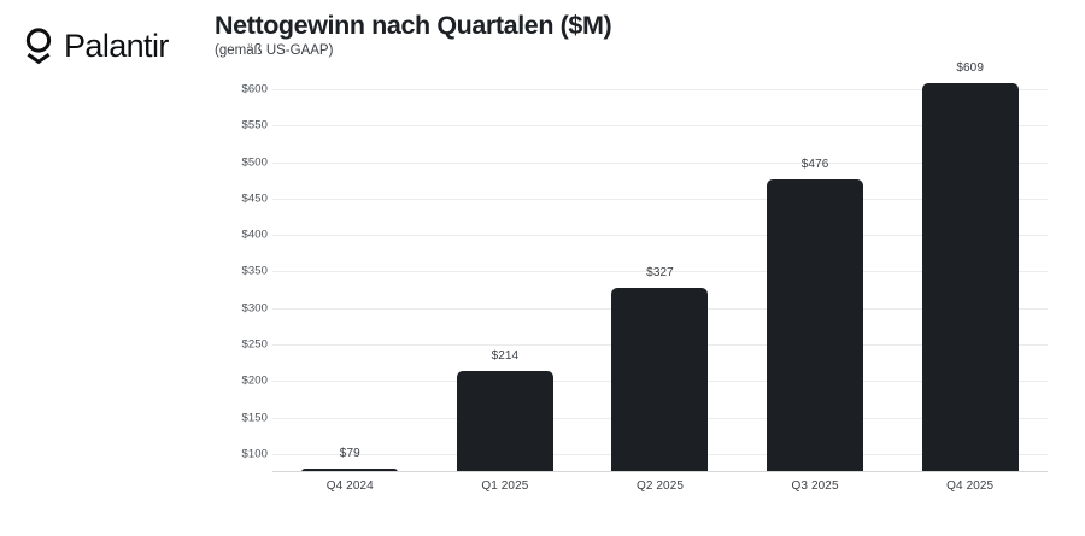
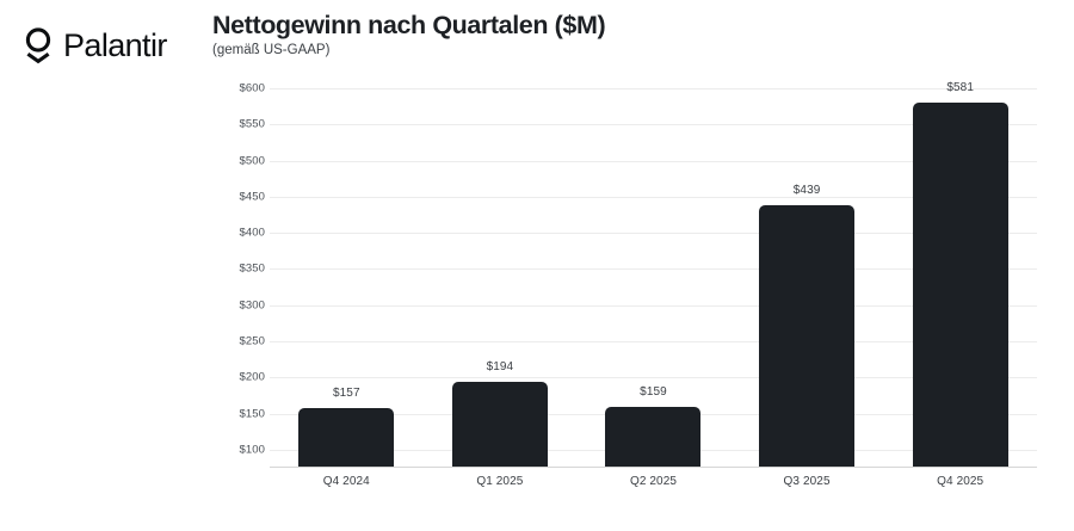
Q4 2024: $79 -> $157
Q1 2025: $214 -> $194
Q2 2025: $327 -> $159
Q3 2025: $476 -> $439
Q4 2025: $609 -> $581
